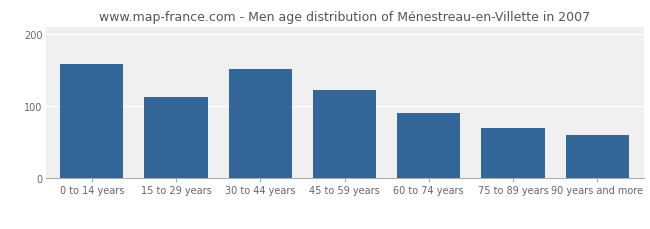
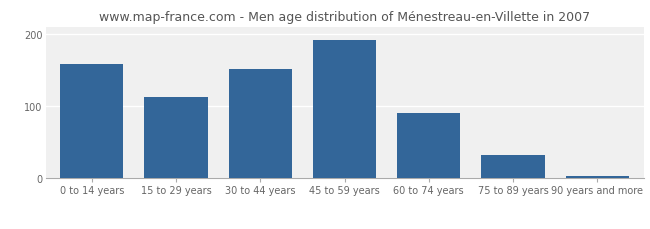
45 to 59 years: 122 -> 191
75 to 89 years: 70 -> 33
90 years and more: 60 -> 3
